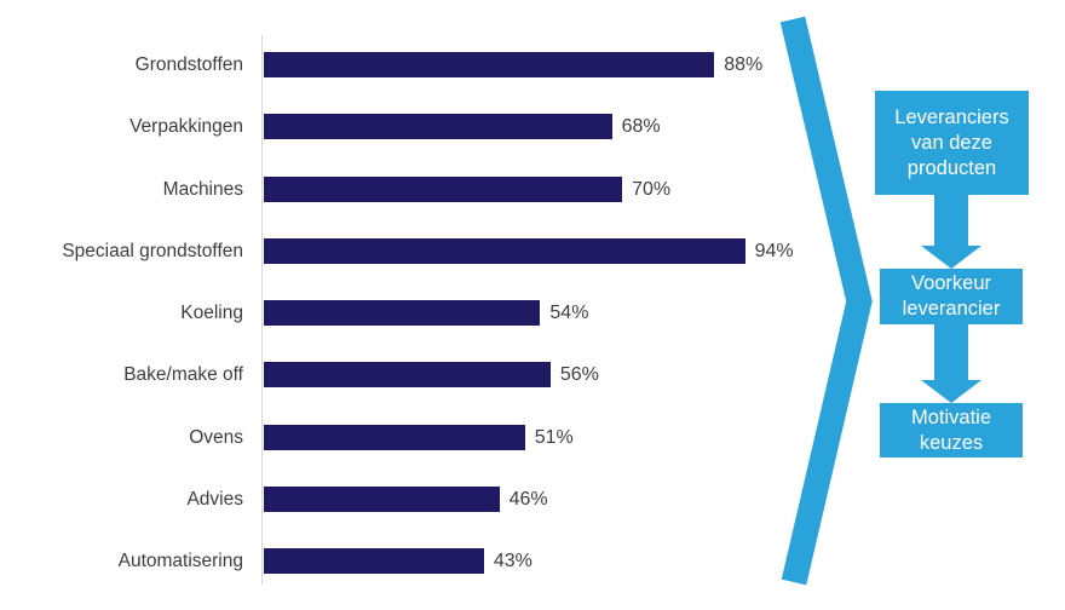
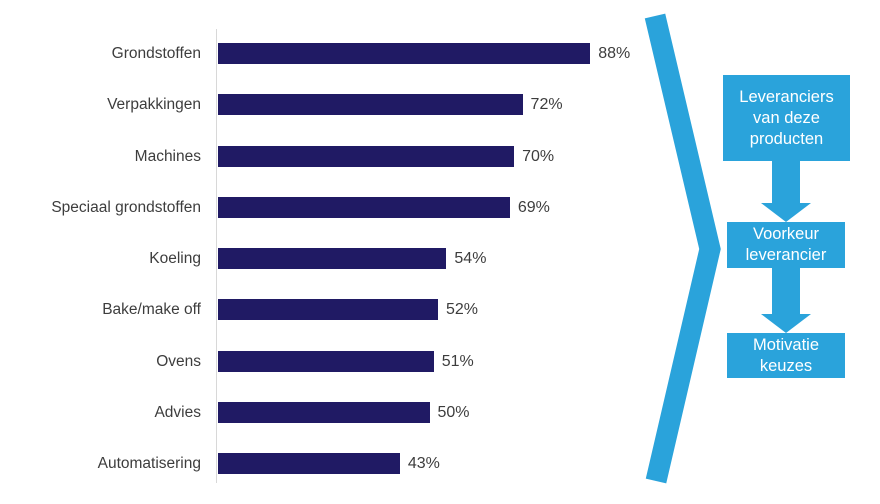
Verpakkingen: 68% -> 72%
Speciaal grondstoffen: 94% -> 69%
Bake/make off: 56% -> 52%
Advies: 46% -> 50%
